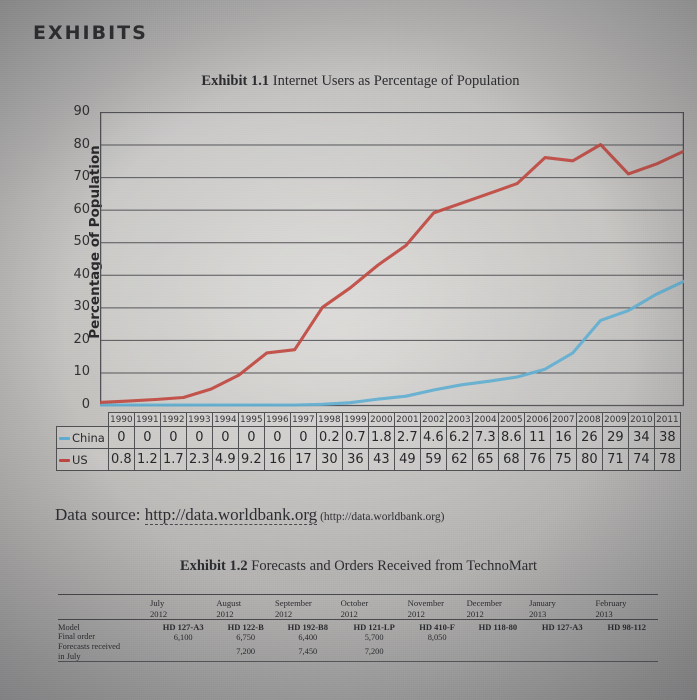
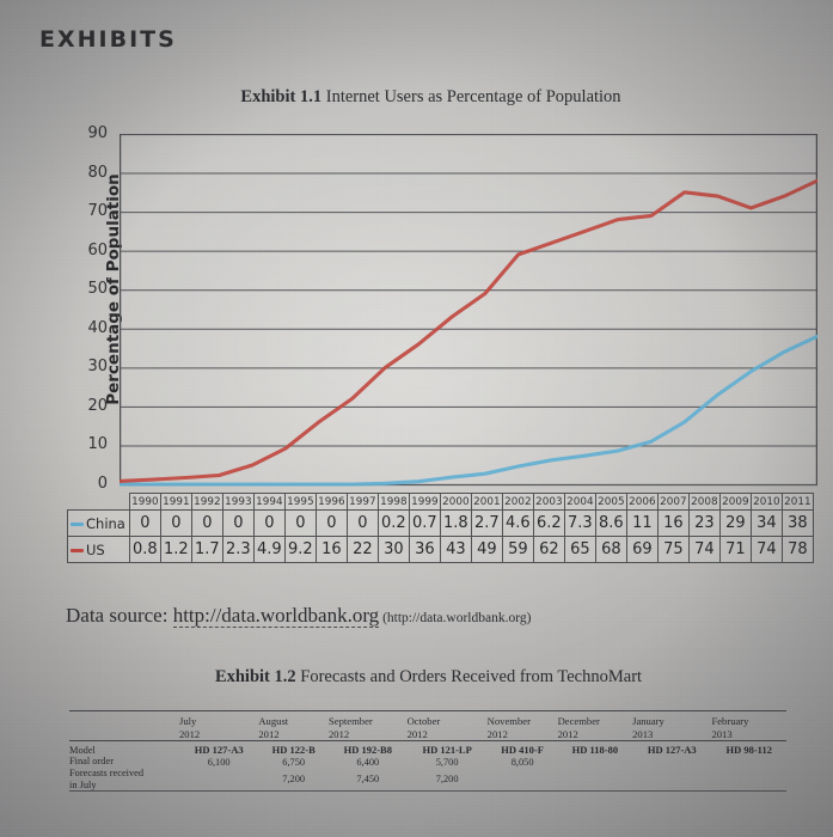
US/1997: 17 -> 22
US/2006: 76 -> 69
China/2008: 26 -> 23
US/2008: 80 -> 74
